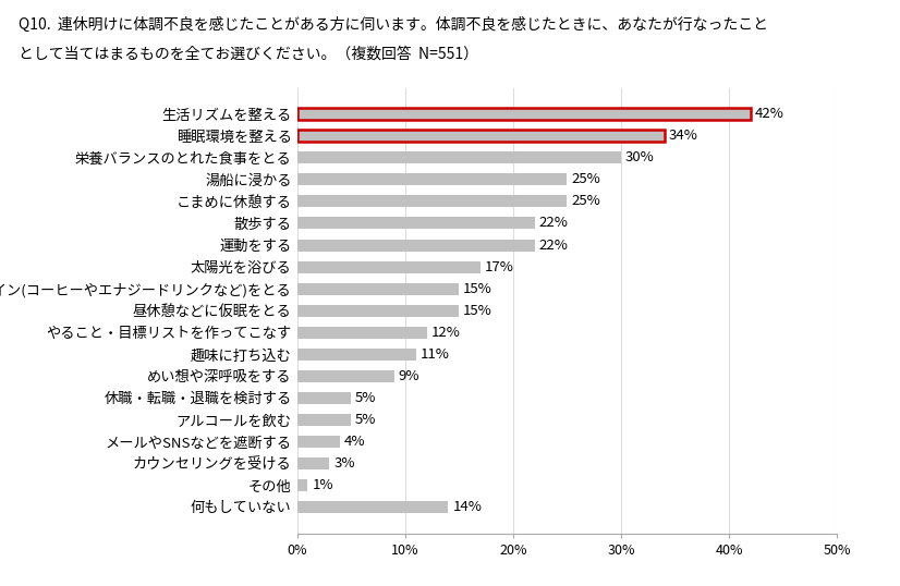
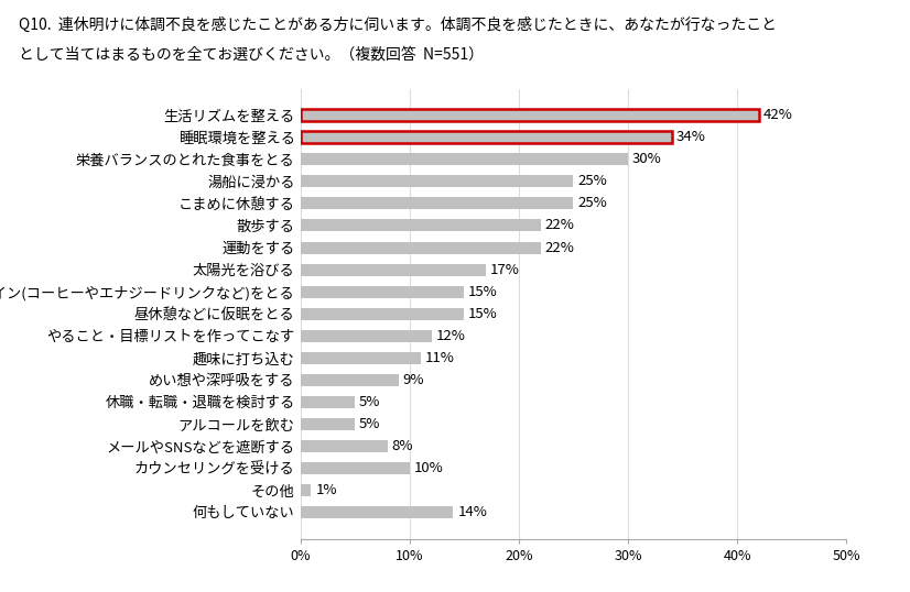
メールやSNSなどを遮断する: 4% -> 8%
カウンセリングを受ける: 3% -> 10%
